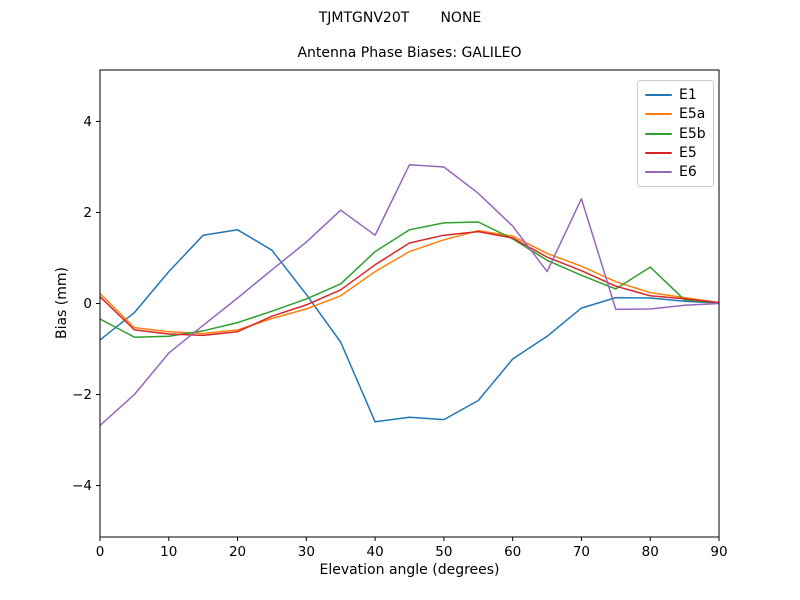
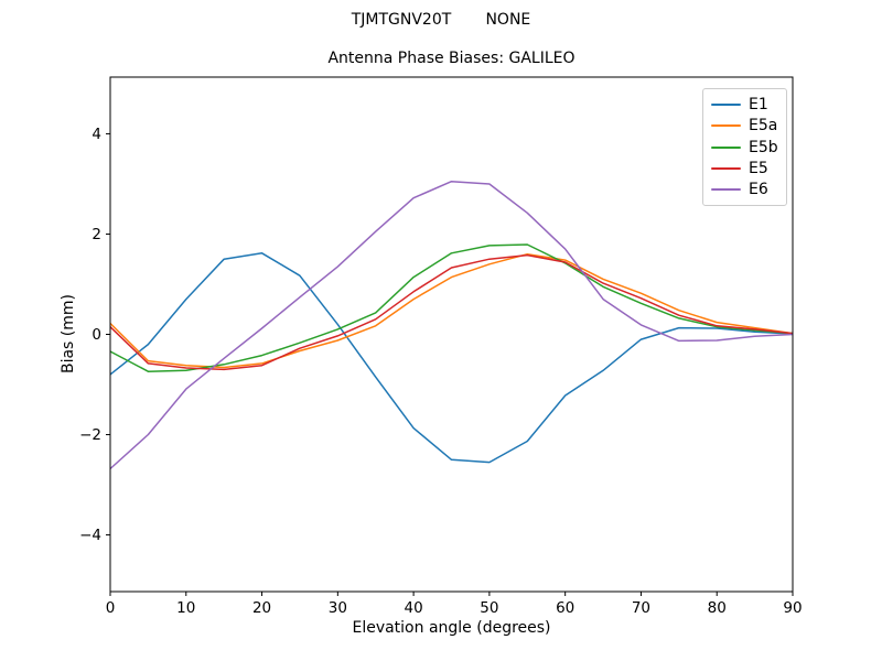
E1/40: -2.6 -> -1.9
E6/40: 1.5 -> 2.7
E6/70: 2.3 -> 0.2
E5b/80: 0.8 -> 0.1
